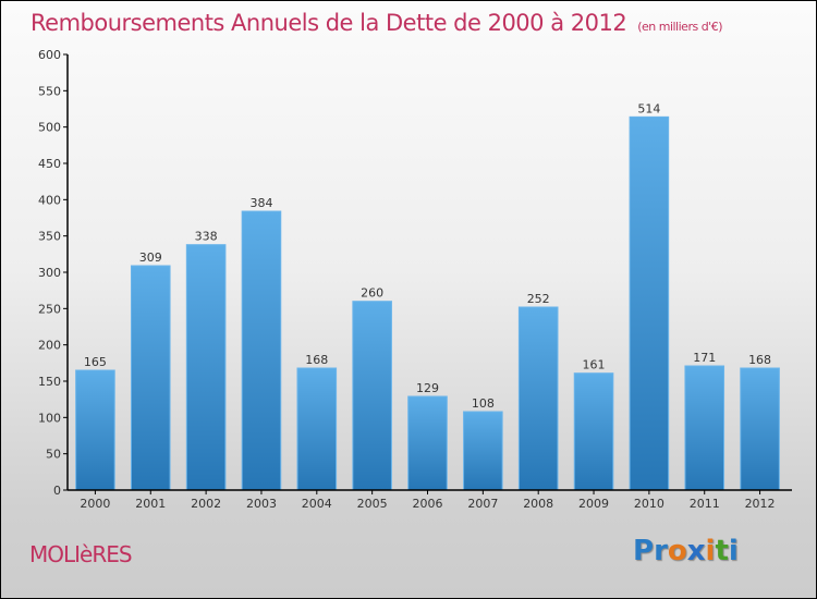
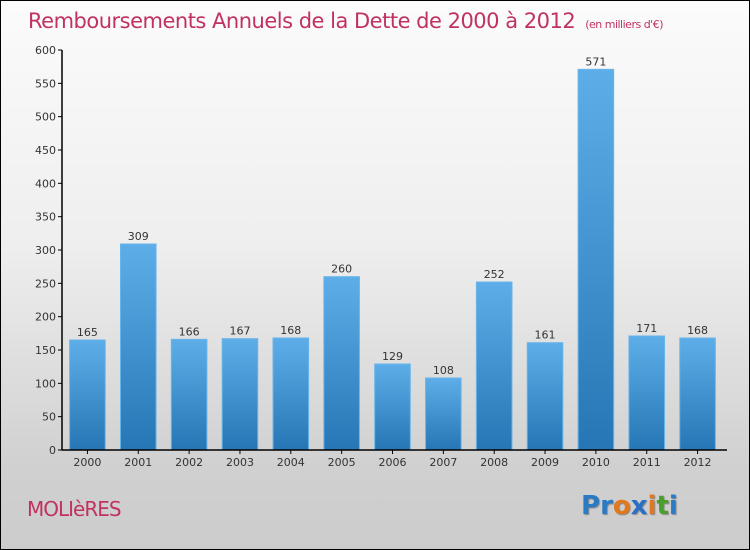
2002: 338 -> 166
2003: 384 -> 167
2010: 514 -> 571
